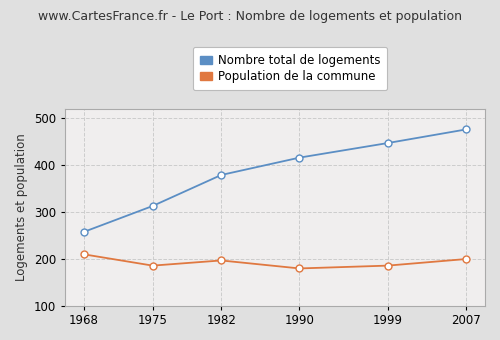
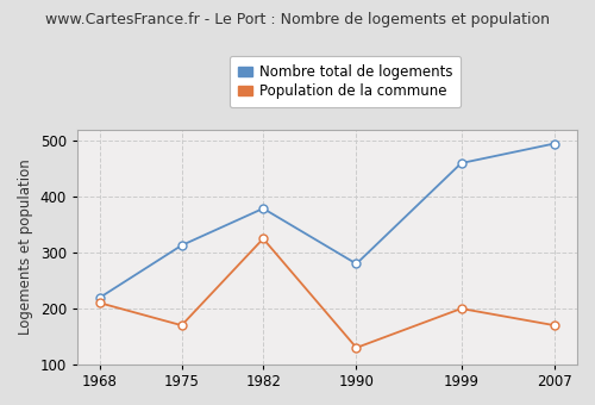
Nombre total de logements/1968: 258 -> 220
Population de la commune/1975: 186 -> 170
Population de la commune/1982: 197 -> 325
Nombre total de logements/1990: 416 -> 280
Population de la commune/1990: 180 -> 130
Nombre total de logements/1999: 447 -> 460
Population de la commune/1999: 186 -> 200
Nombre total de logements/2007: 476 -> 495
Population de la commune/2007: 200 -> 170
